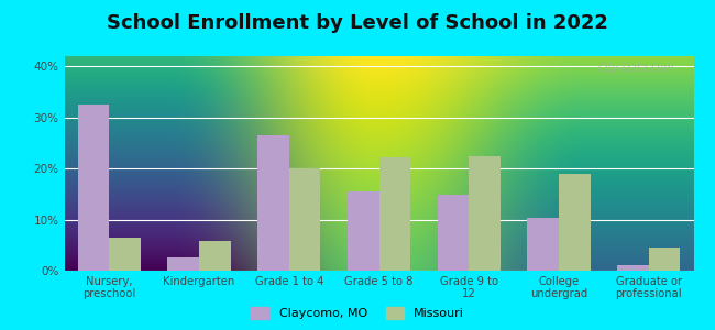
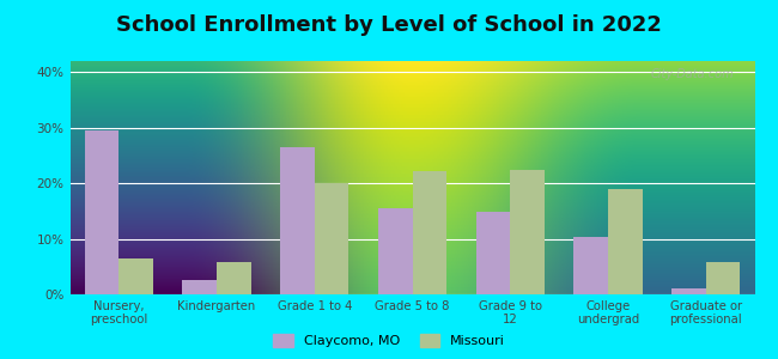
Claycomo, MO/Nursery, preschool: 32.5% -> 29.5%
Missouri/Graduate or professional: 4.5% -> 5.8%
